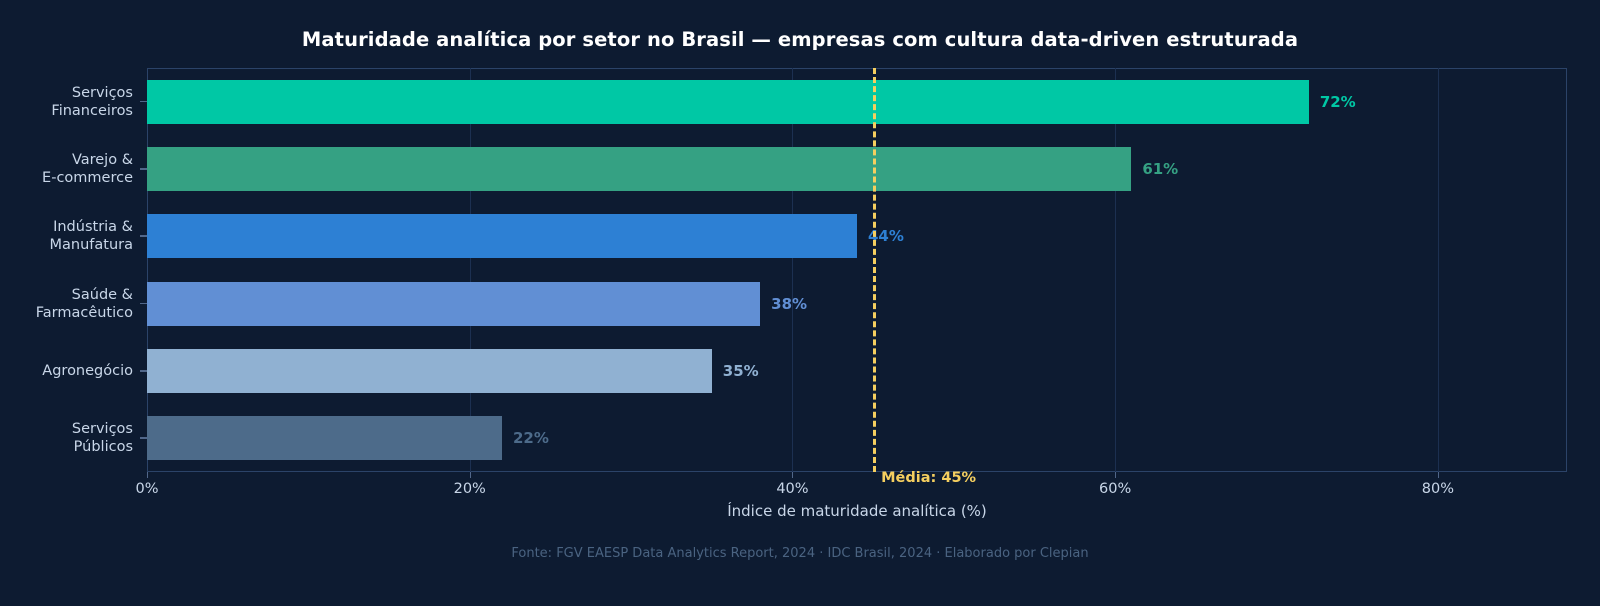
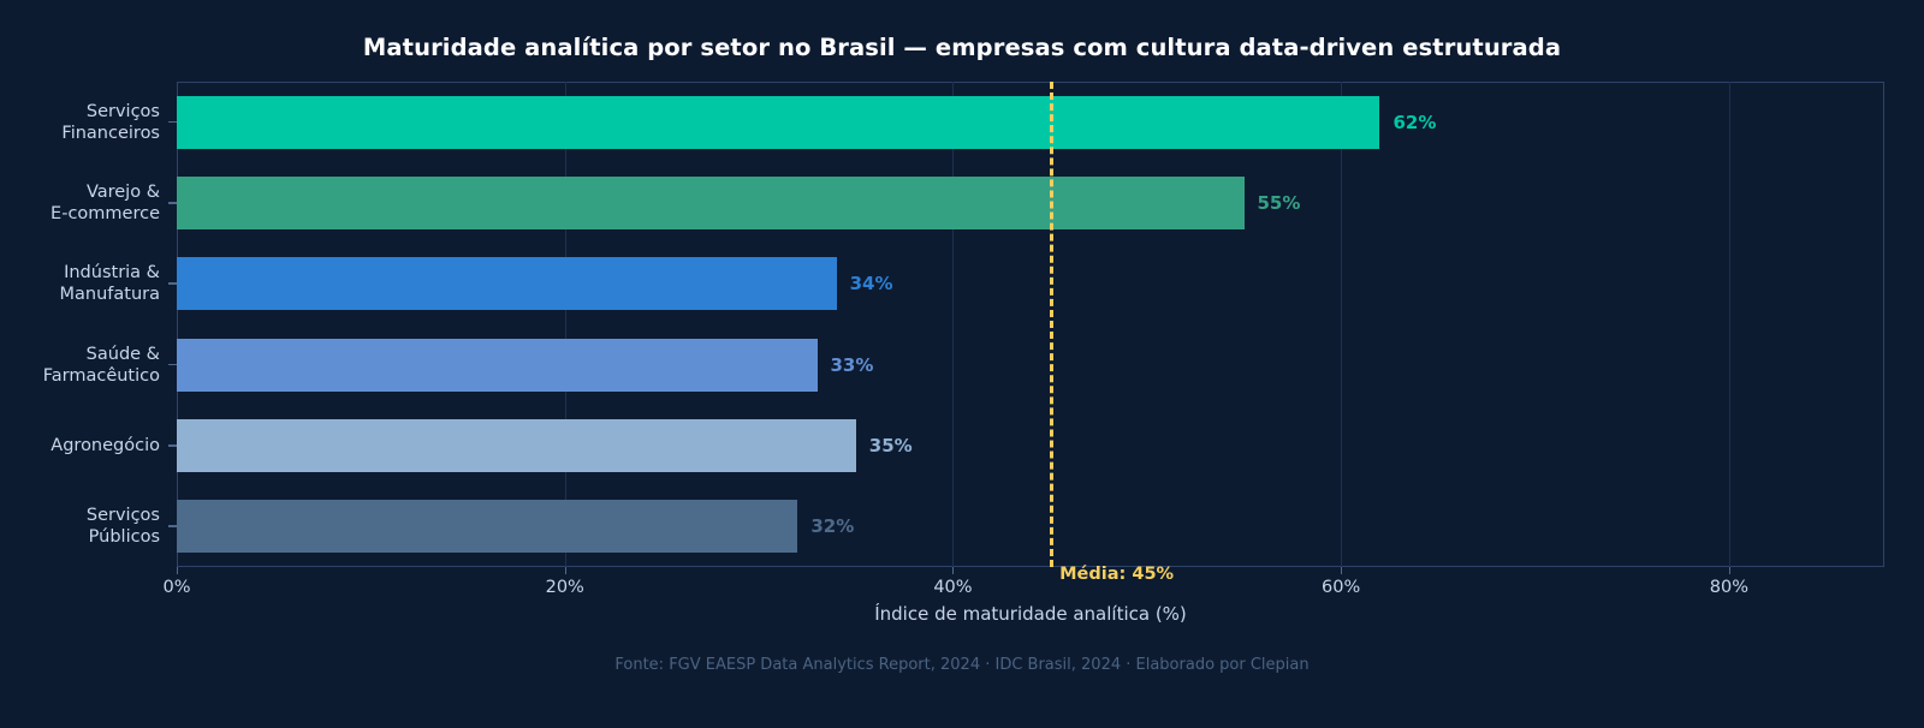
Serviços Financeiros: 72% -> 62%
Varejo & E-commerce: 61% -> 55%
Indústria & Manufatura: 44% -> 34%
Saúde & Farmacêutico: 38% -> 33%
Serviços Públicos: 22% -> 32%
